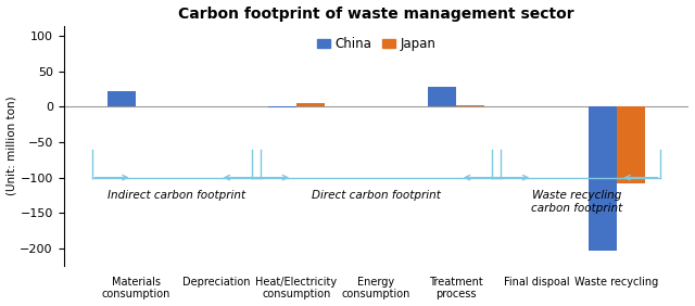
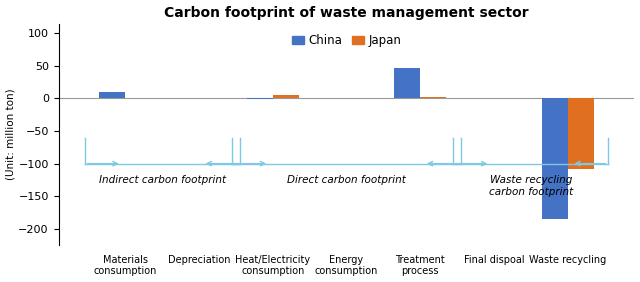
China/Materials consumption: 22 -> 10
China/Treatment process: 28 -> 46
China/Waste recycling: -204 -> -185
